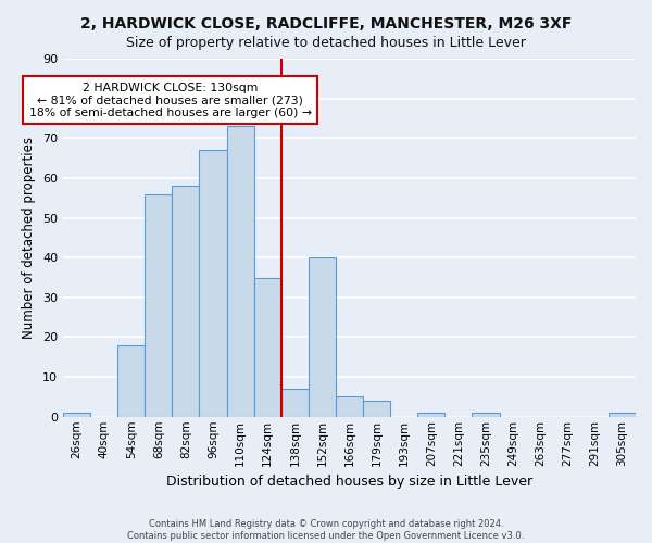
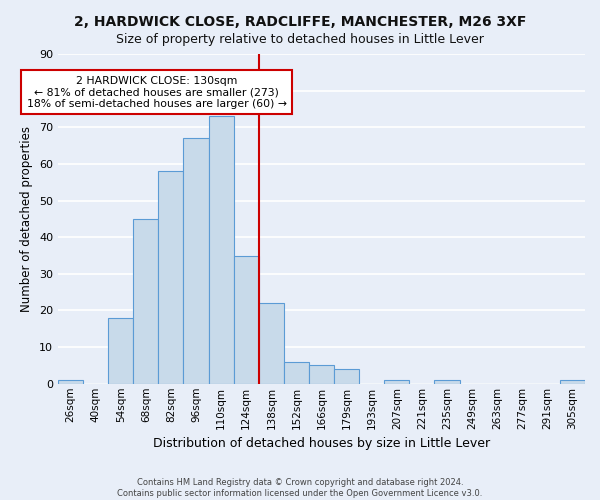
68sqm: 56 -> 45
138sqm: 7 -> 22
152sqm: 40 -> 6
